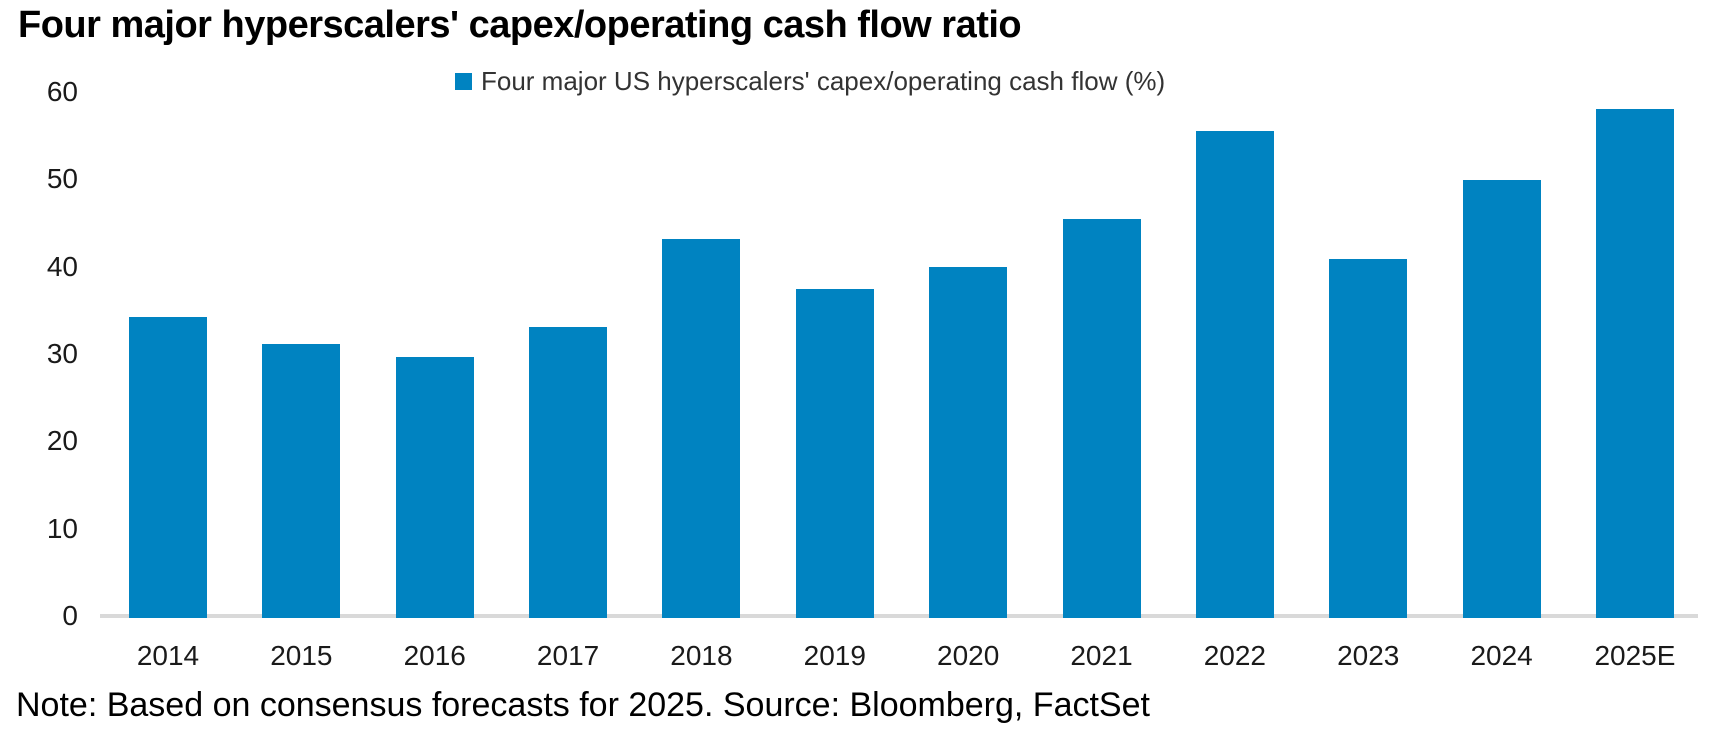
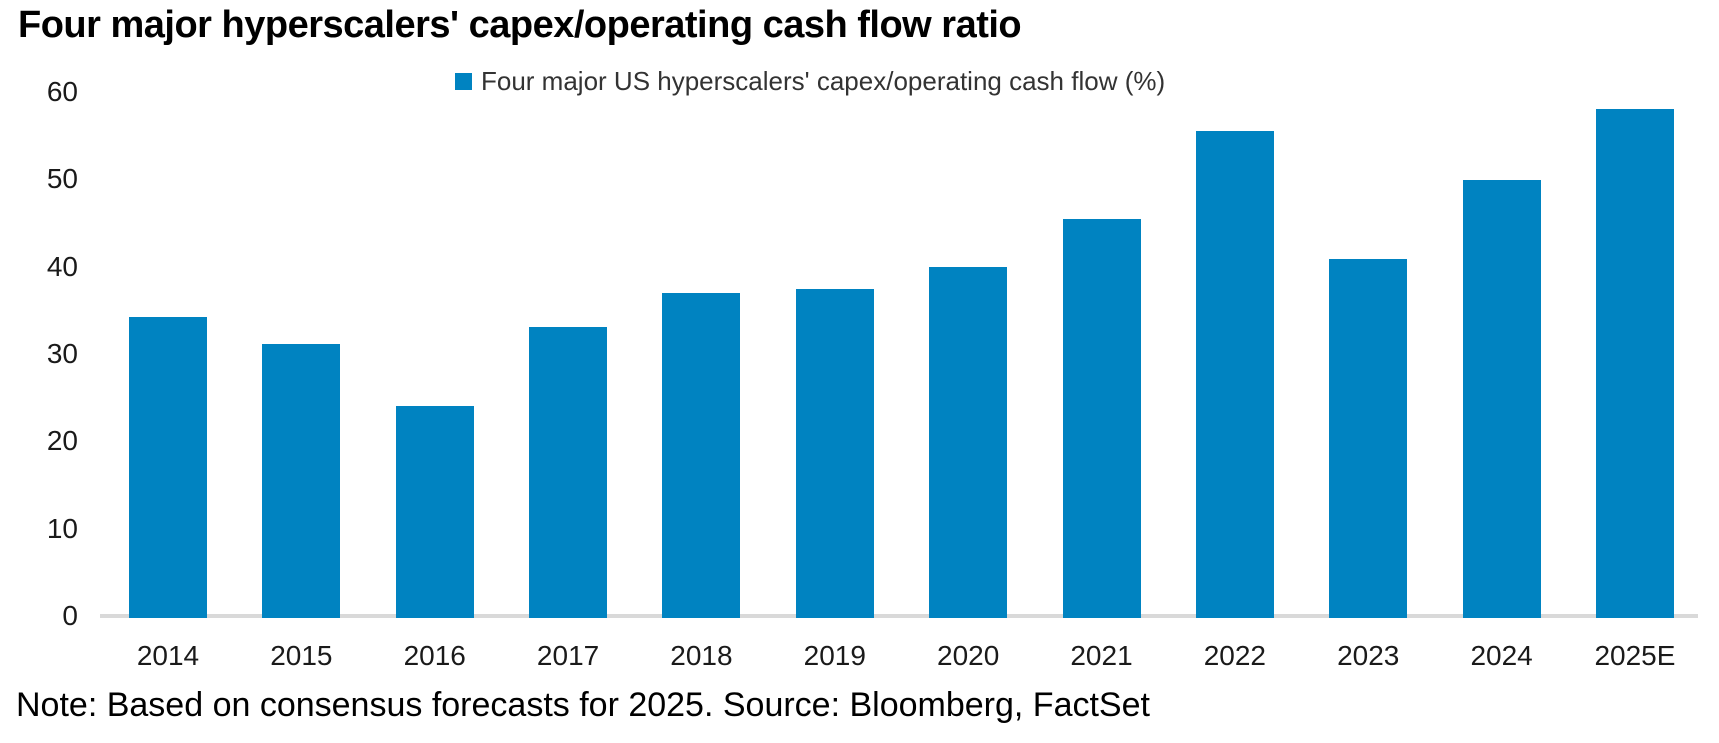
2016: 30 -> 24
2018: 43 -> 37
